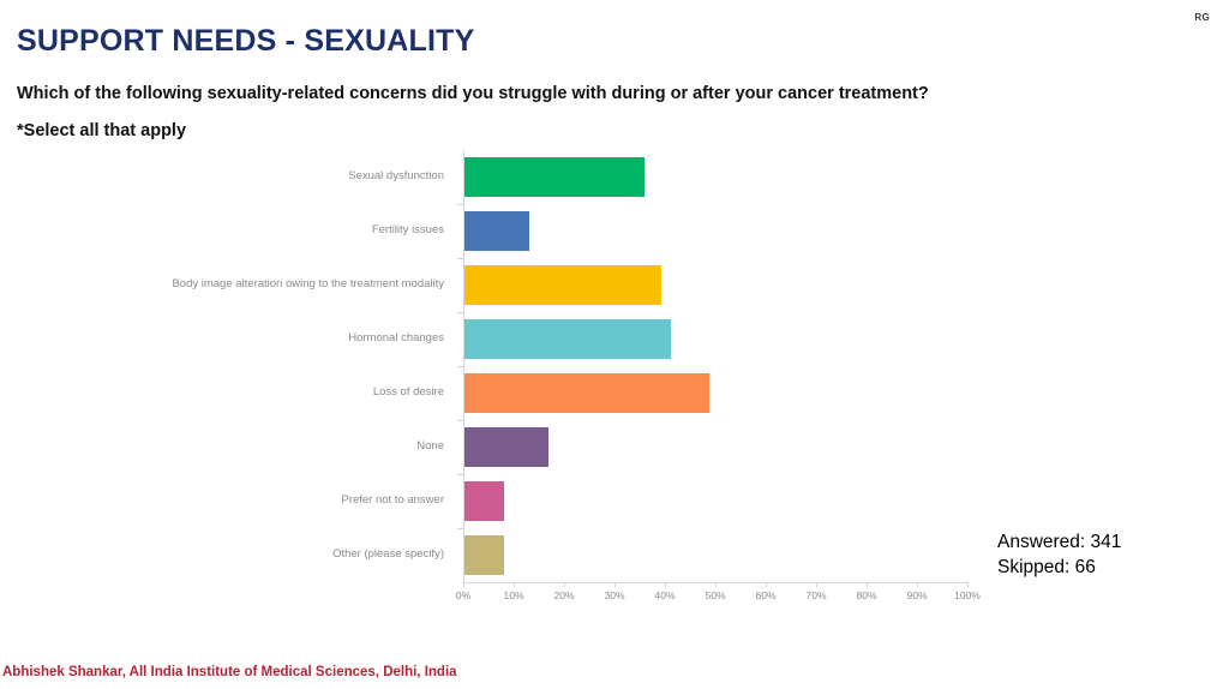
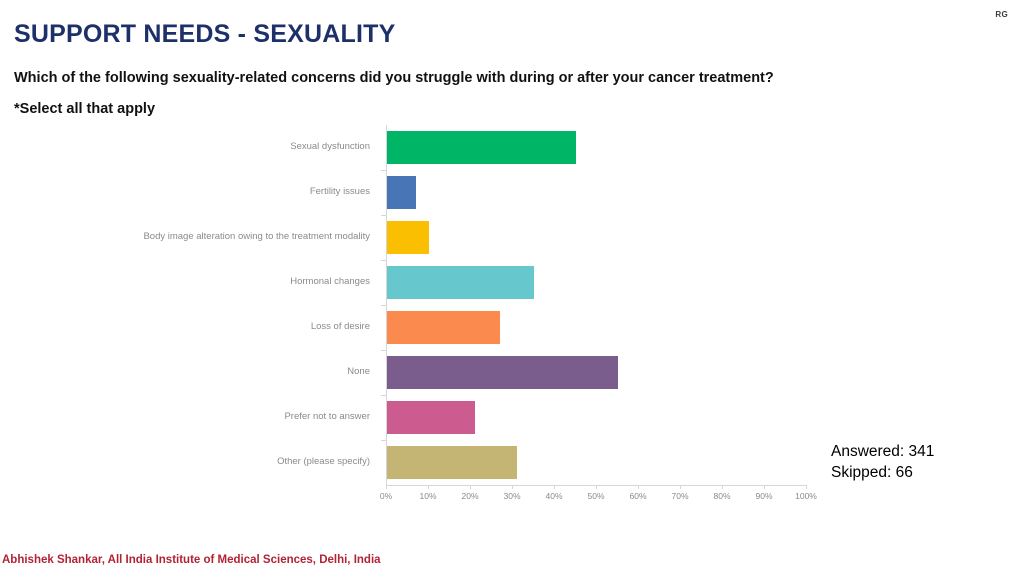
Sexual dysfunction: 36% -> 45%
Fertility issues: 13% -> 7%
Body image alteration owing to the treatment modality: 39% -> 10%
Hormonal changes: 41% -> 35%
Loss of desire: 49% -> 27%
None: 17% -> 55%
Prefer not to answer: 8% -> 21%
Other (please specify): 8% -> 31%
